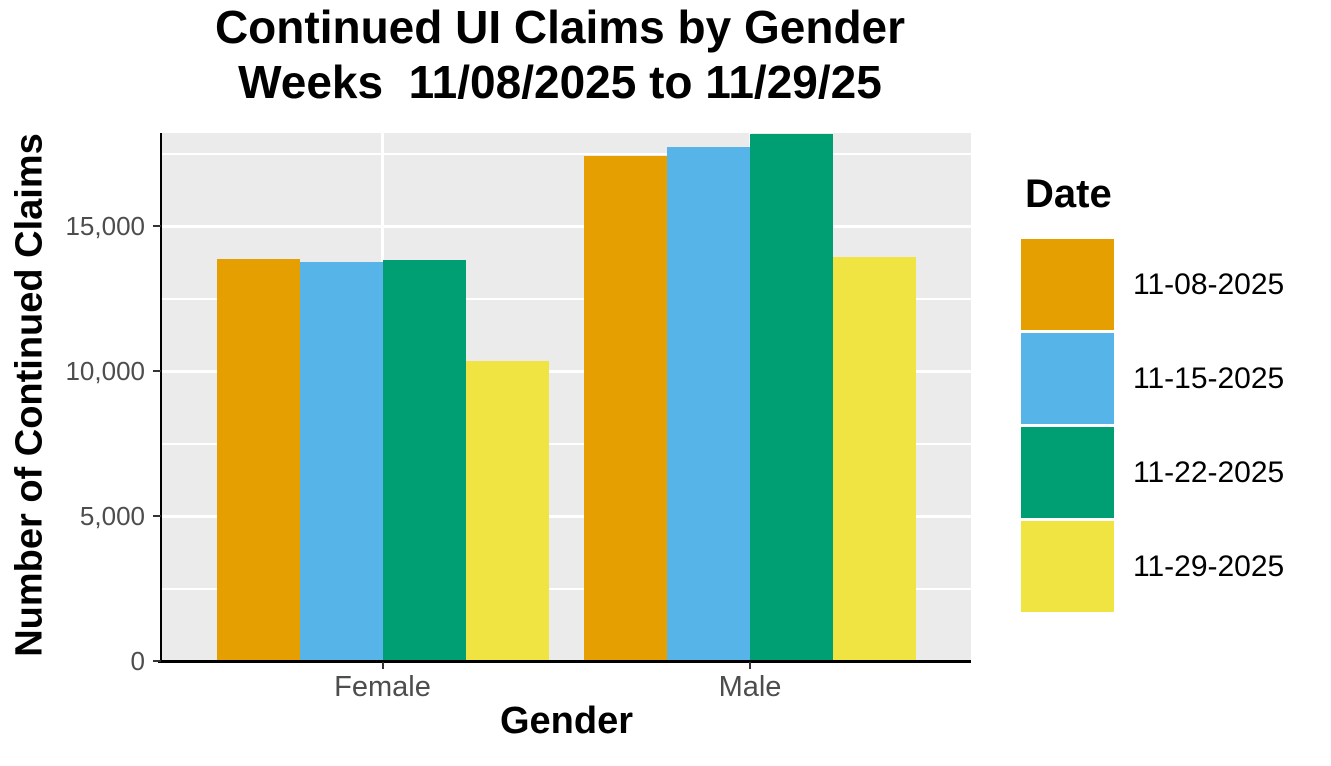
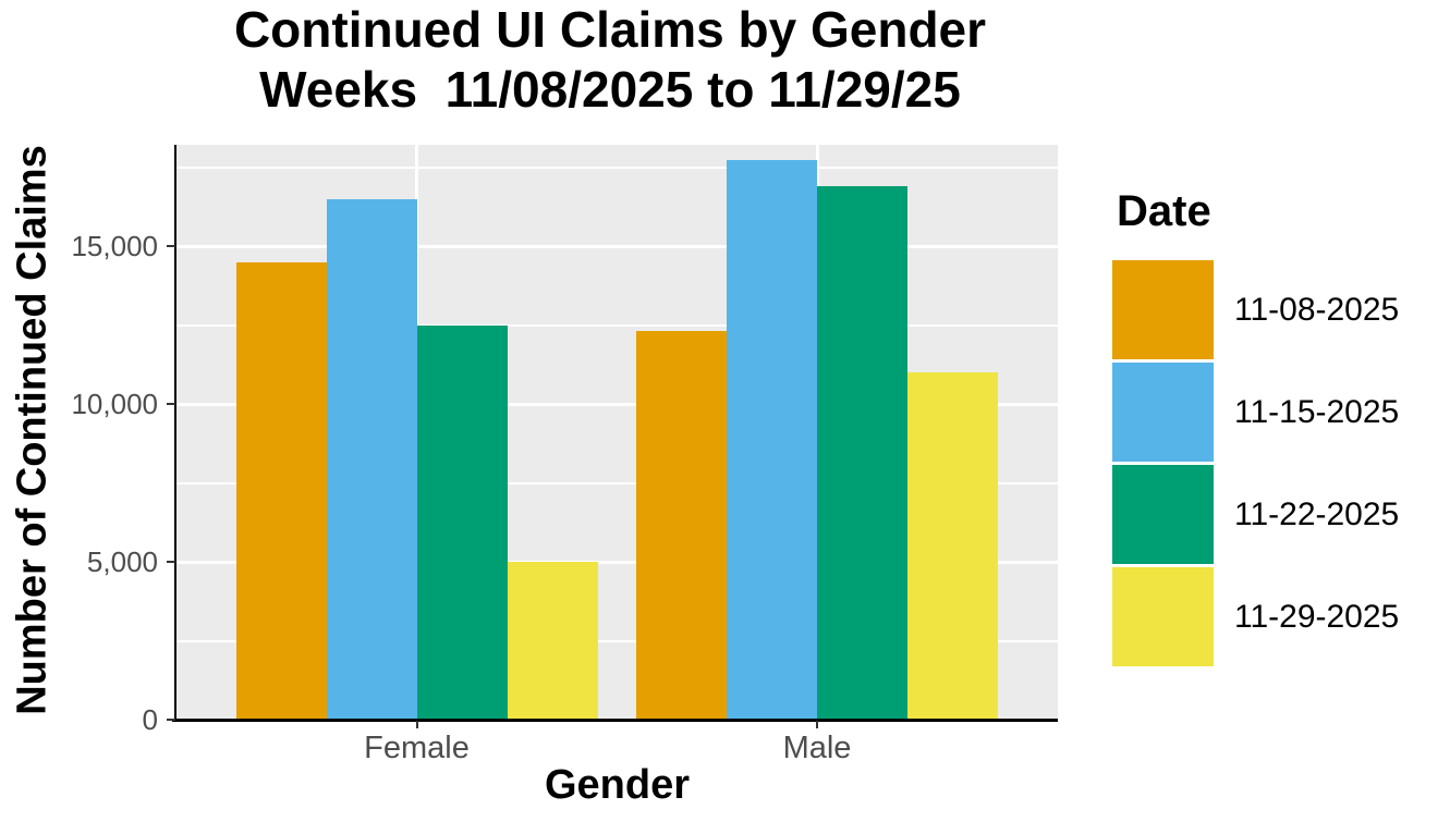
11-08-2025/Female: 13900 -> 14500
11-15-2025/Female: 13800 -> 16500
11-22-2025/Female: 13800 -> 12500
11-29-2025/Female: 10400 -> 5000
11-08-2025/Male: 17400 -> 12300
11-22-2025/Male: 18200 -> 16900
11-29-2025/Male: 13900 -> 11000
